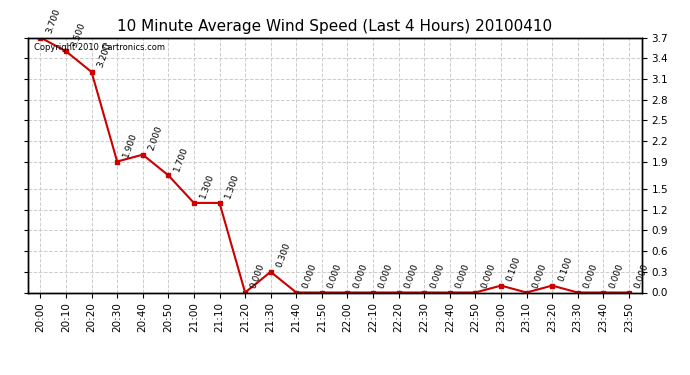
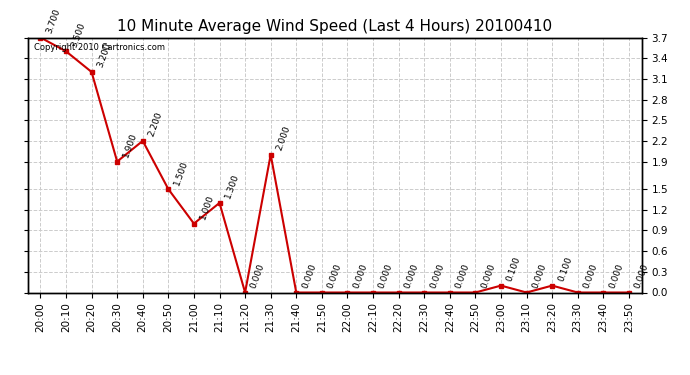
20:40: 2.000 -> 2.200
20:50: 1.700 -> 1.500
21:00: 1.300 -> 1.000
21:30: 0.300 -> 2.000
